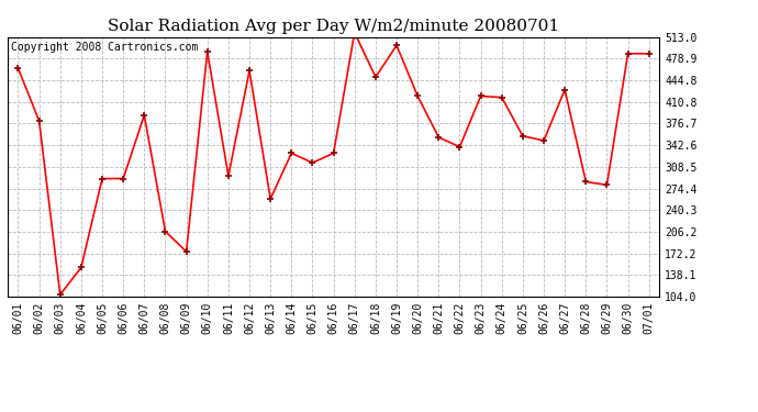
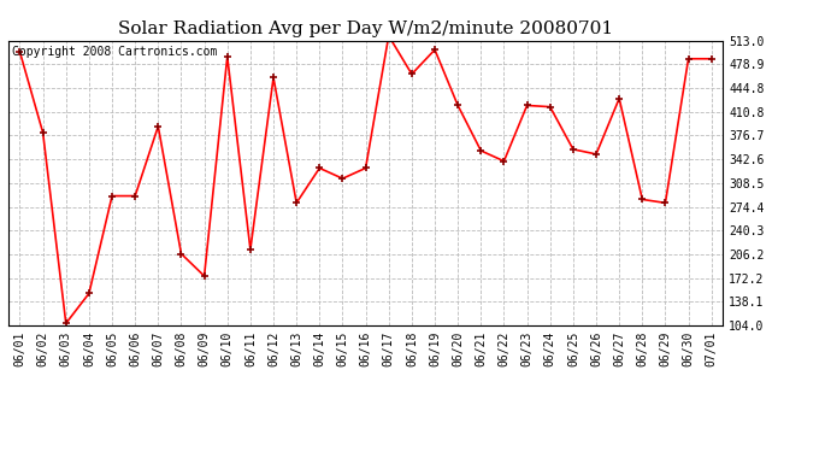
06/01: 464 -> 497
06/11: 294 -> 213
06/13: 258 -> 280
06/18: 450 -> 465
